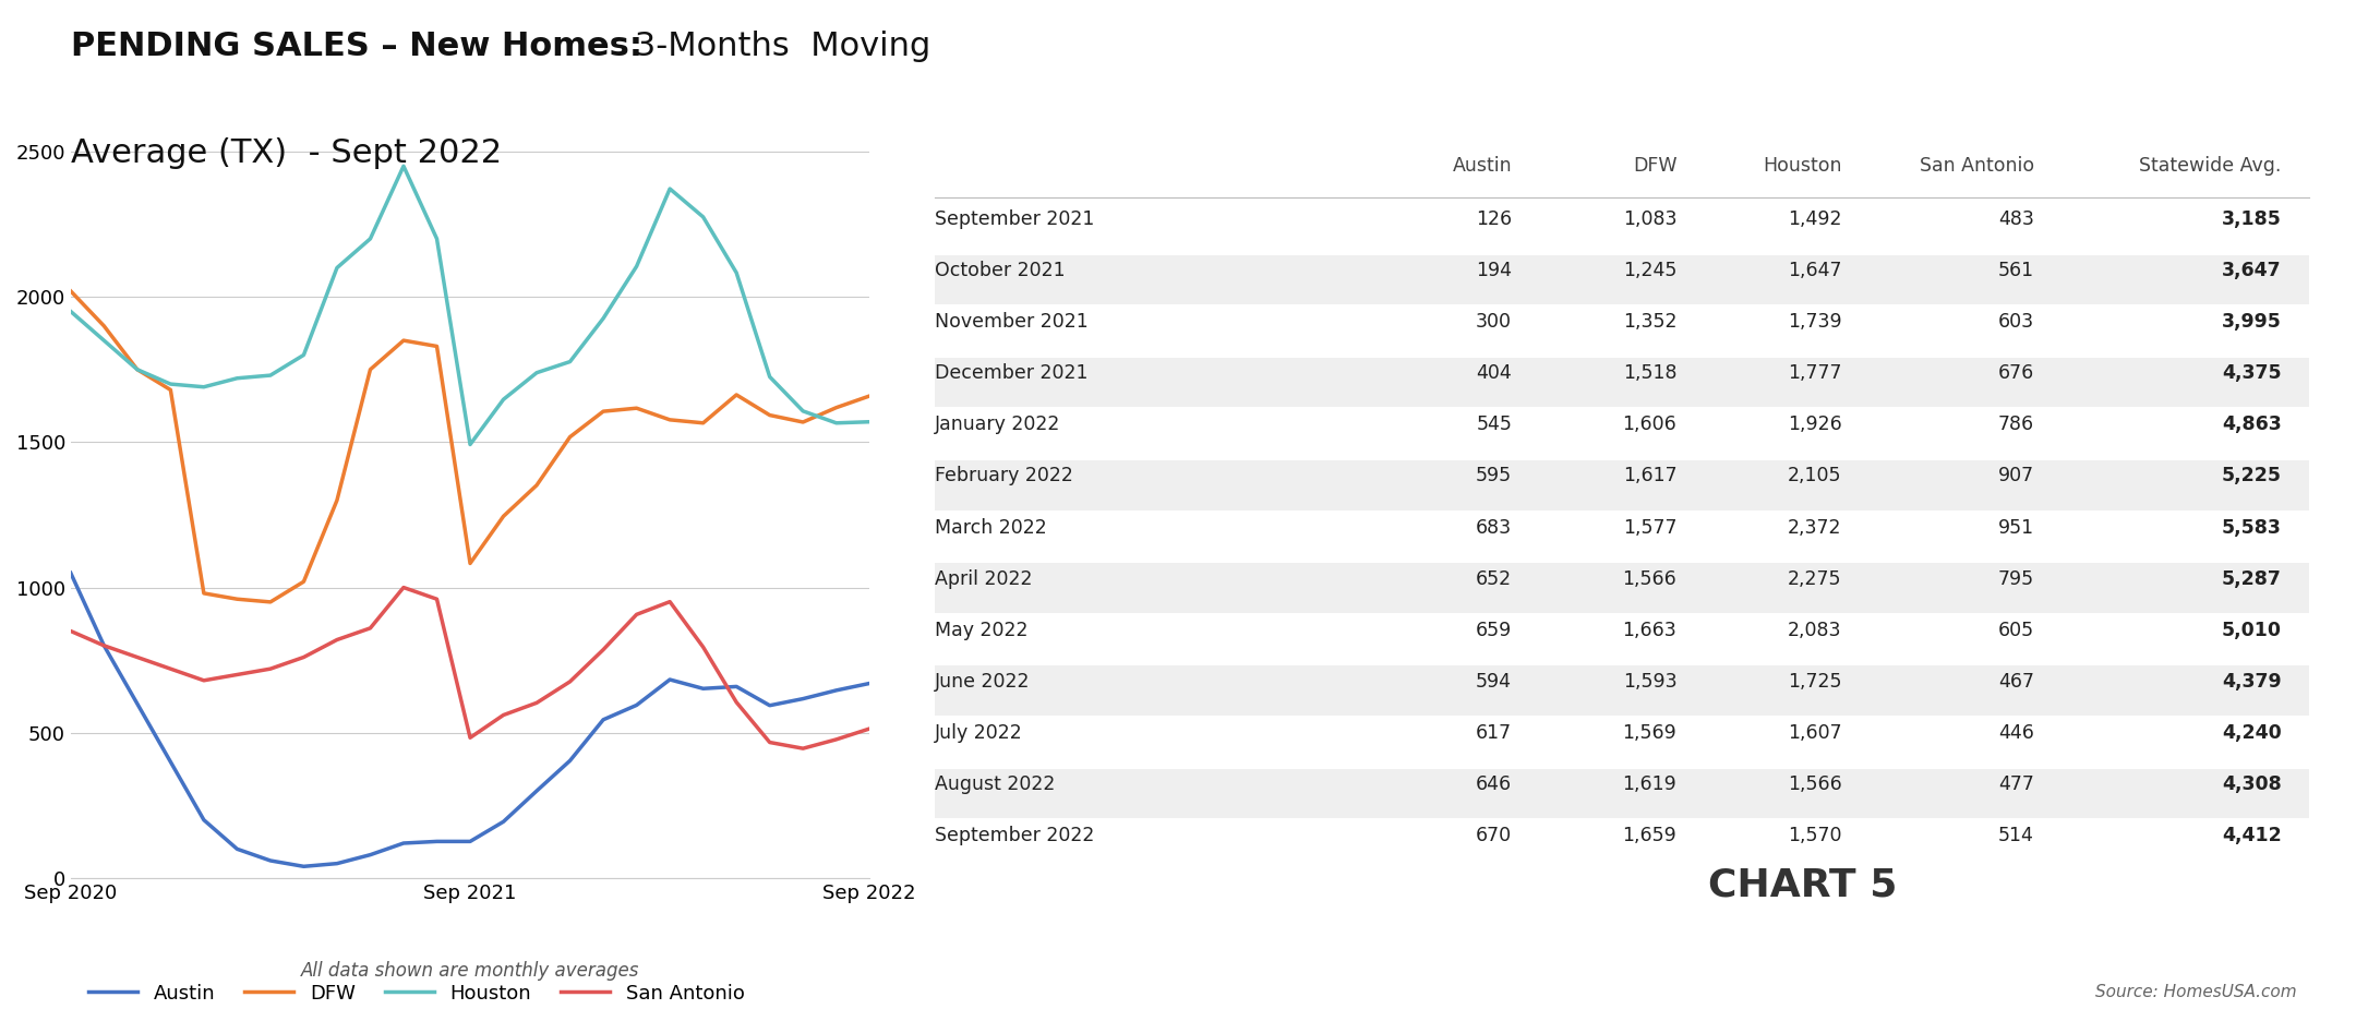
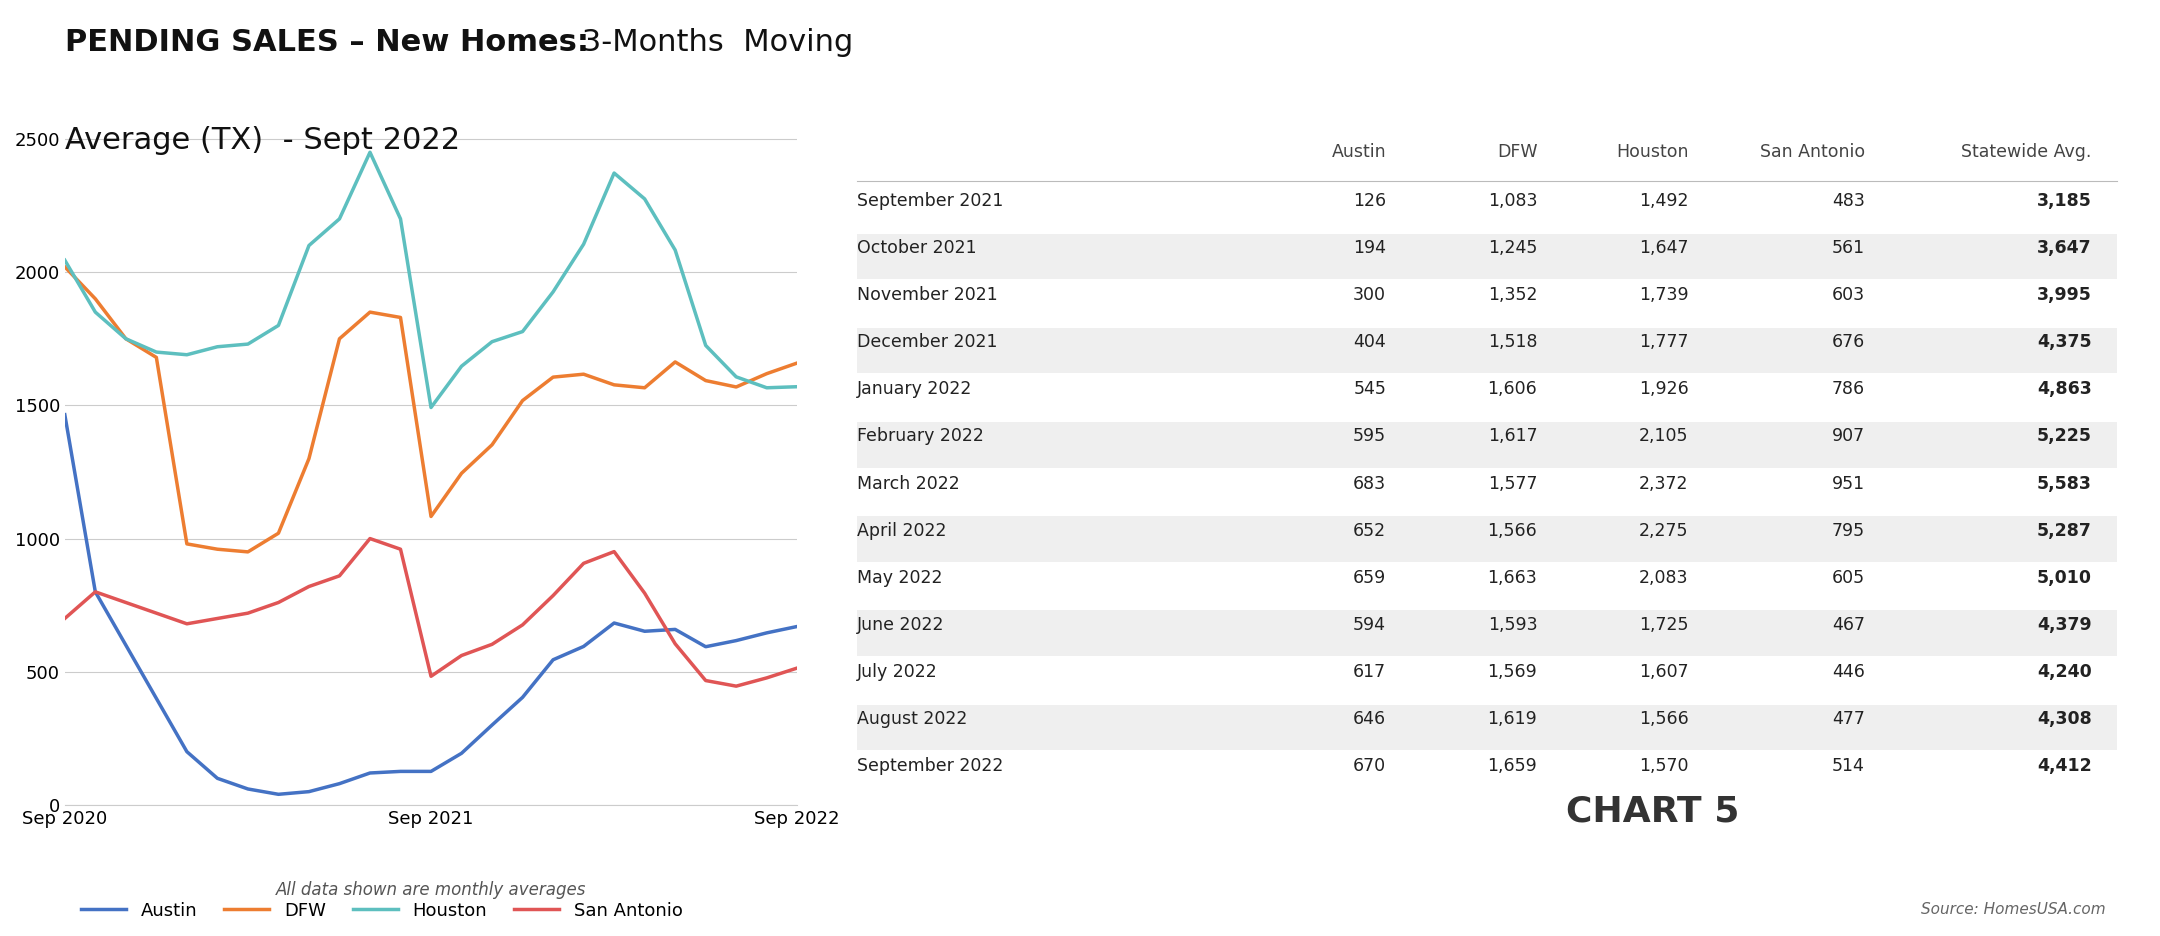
Austin/Sep 2020: 1050 -> 1465
Houston/Sep 2020: 1950 -> 2045
San Antonio/Sep 2020: 850 -> 700
